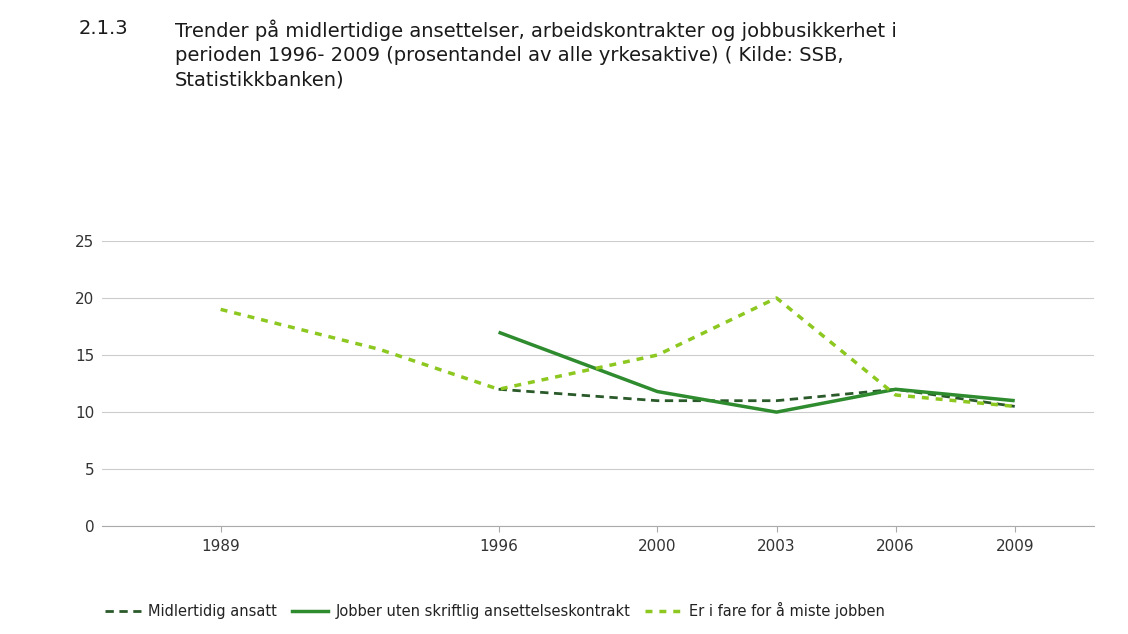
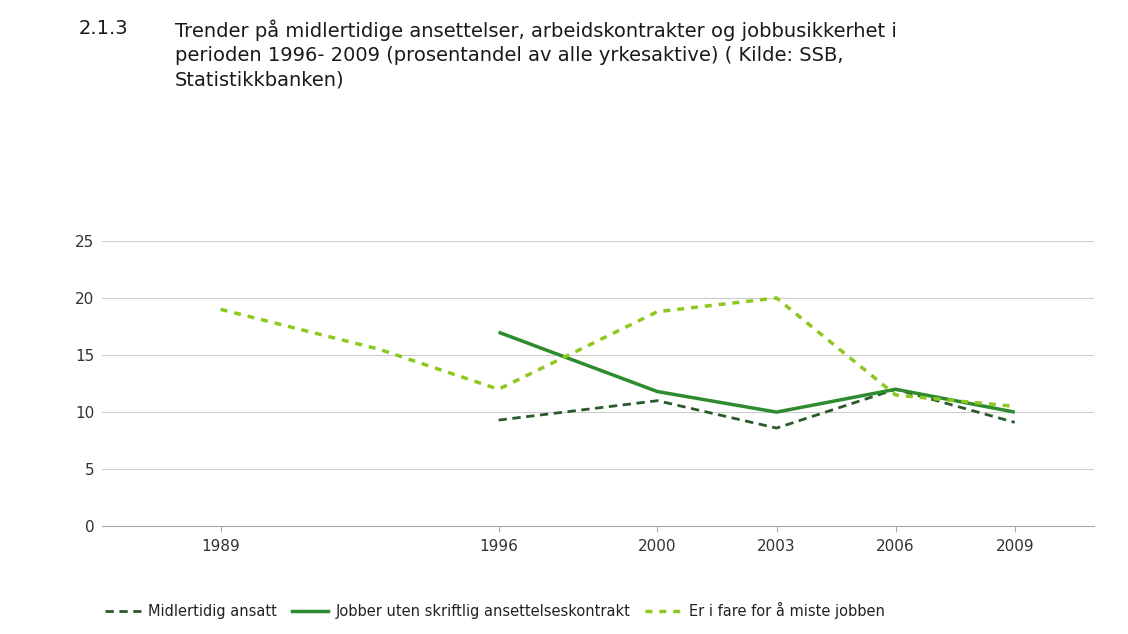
Midlertidig ansatt/1996: 12.0 -> 9.3
Er i fare for å miste jobben/2000: 15.0 -> 18.8
Midlertidig ansatt/2003: 11.0 -> 8.6
Midlertidig ansatt/2009: 10.5 -> 9.1
Jobber uten skriftlig ansettelseskontrakt/2009: 11.0 -> 10.0
